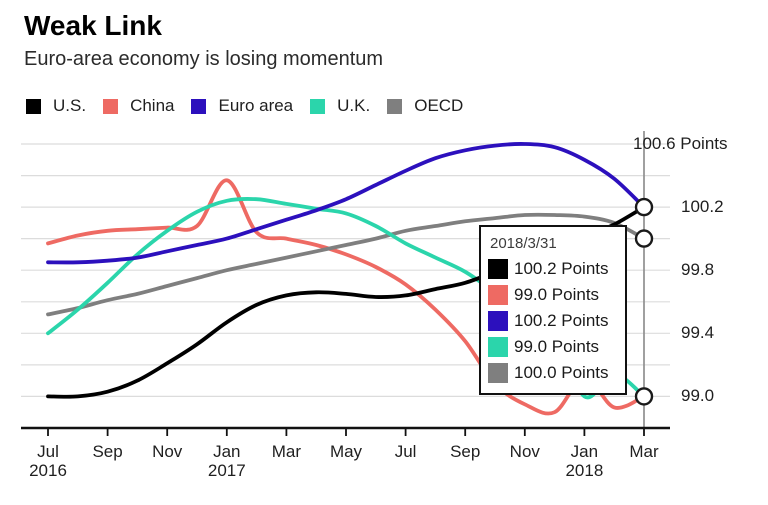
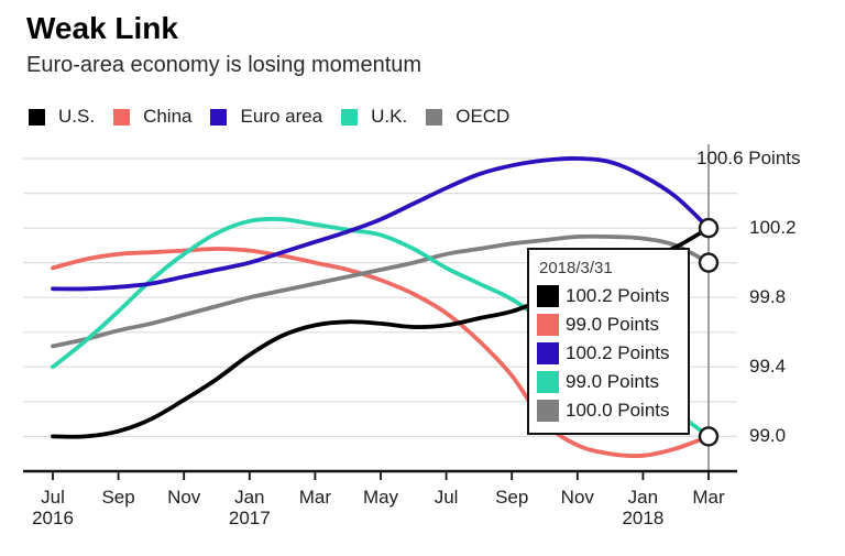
China/Jan 2017: 100.37 -> 100.07
China/Jan 2018: 99.12 -> 98.89
U.K./Jan 2018: 99.00 -> 99.27
